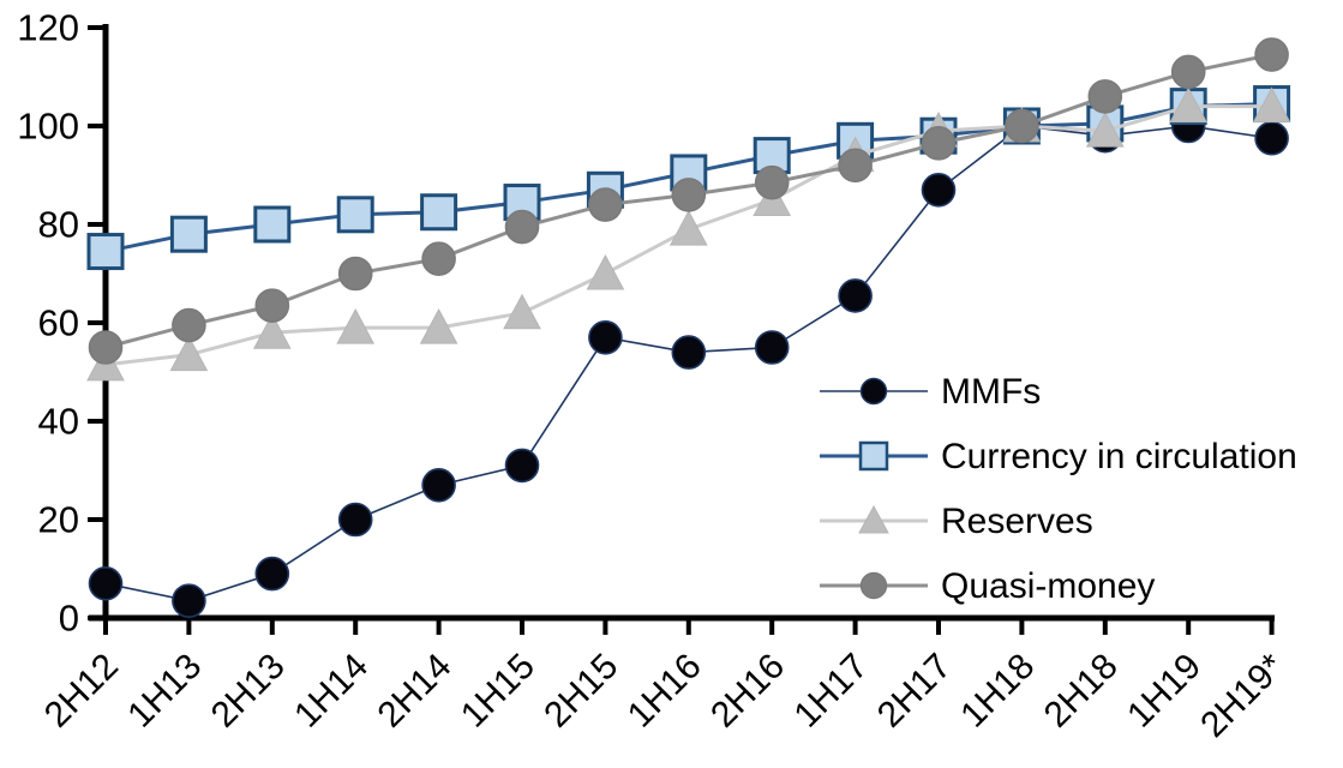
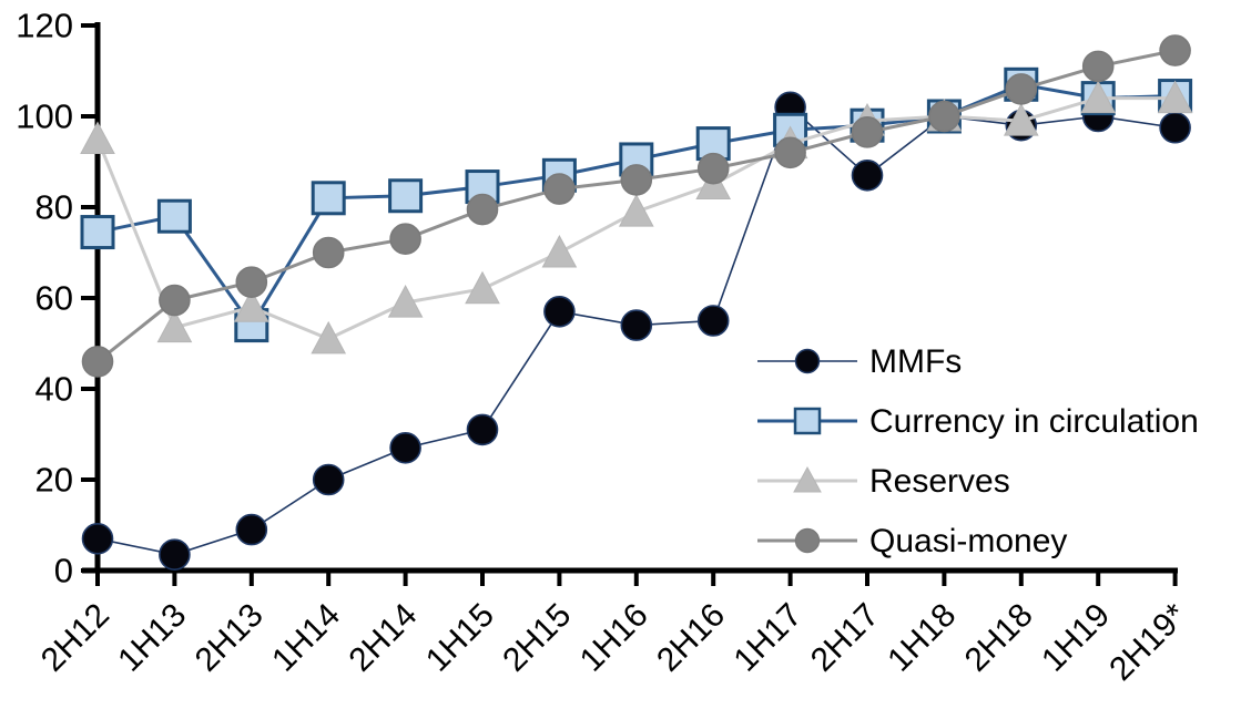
Reserves/2H12: 52 -> 95
Quasi-money/2H12: 55 -> 46
Currency in circulation/2H13: 80 -> 54
Reserves/1H14: 59 -> 51
MMFs/1H17: 66 -> 102
Currency in circulation/2H18: 100 -> 107
